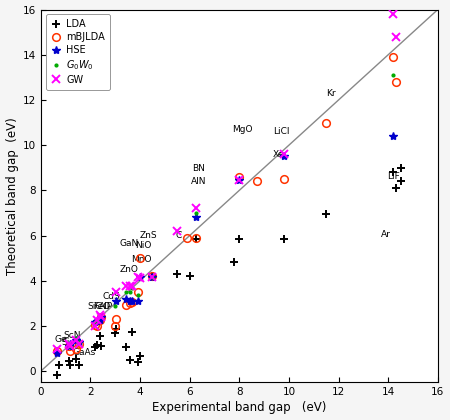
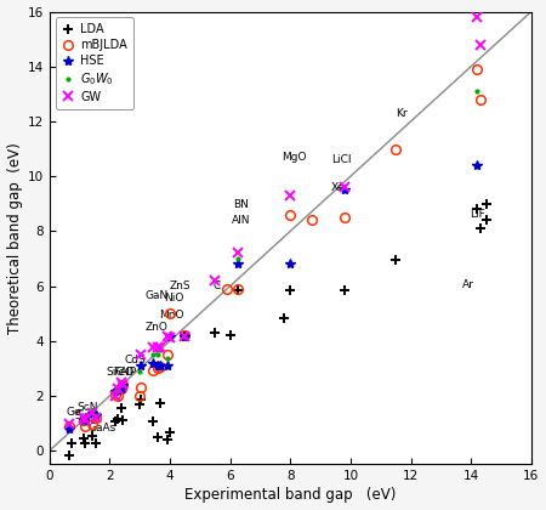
HSE/8: 8.45 -> 6.80
GW/8: 8.45 -> 9.30
